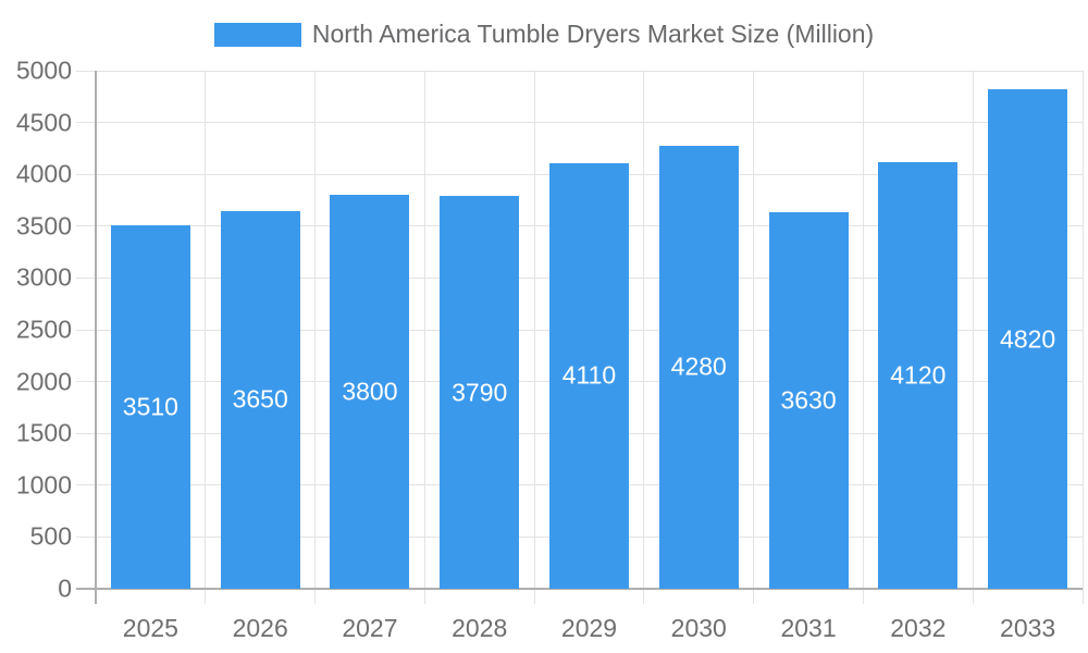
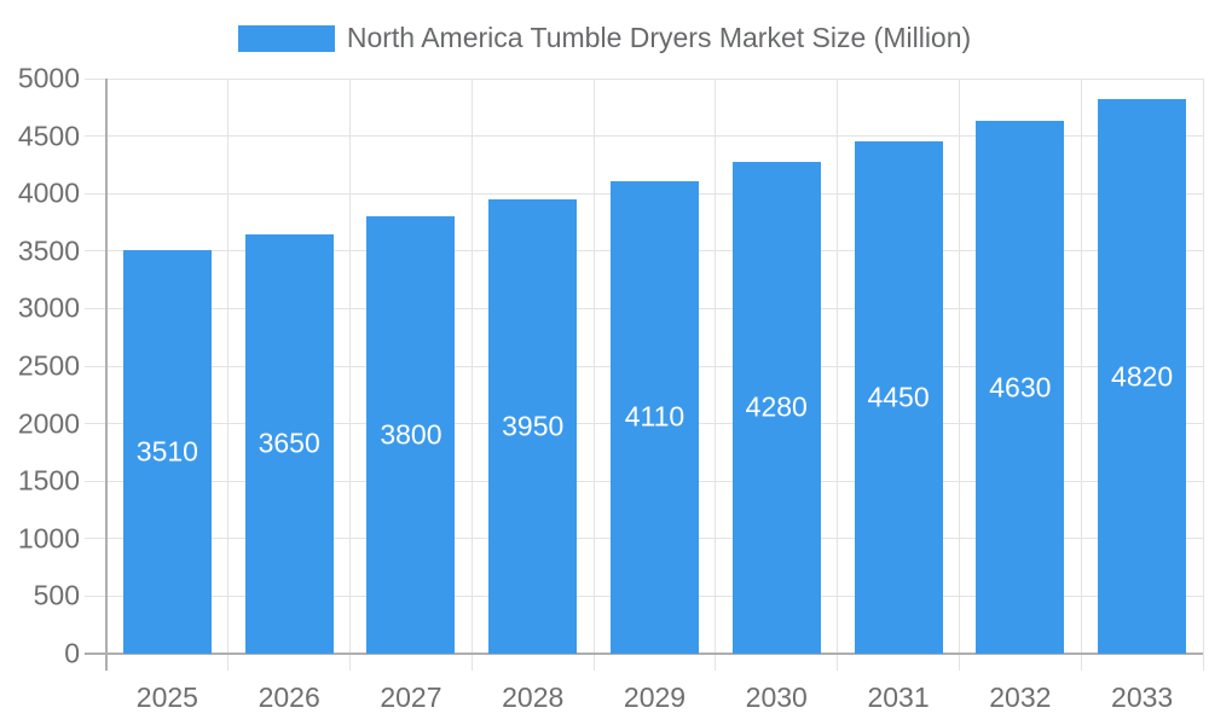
2028: 3790 -> 3950
2031: 3630 -> 4450
2032: 4120 -> 4630
